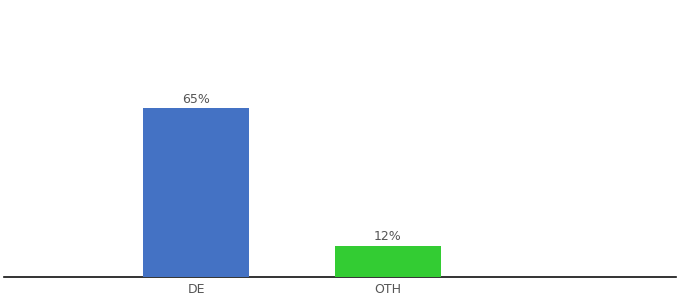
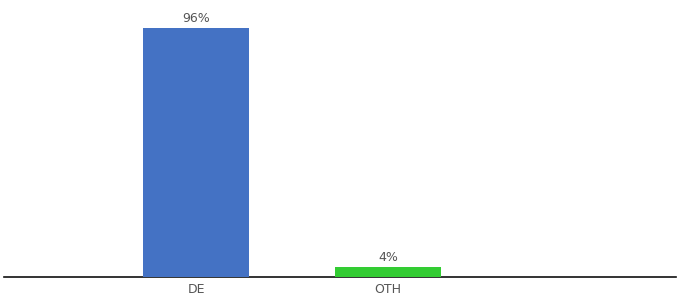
DE: 65% -> 96%
OTH: 12% -> 4%
